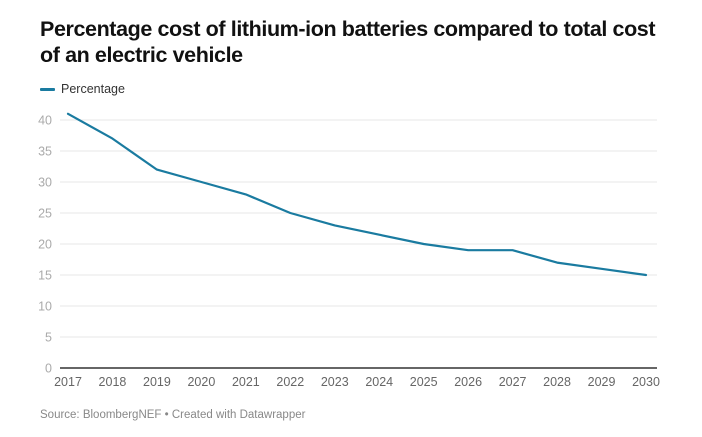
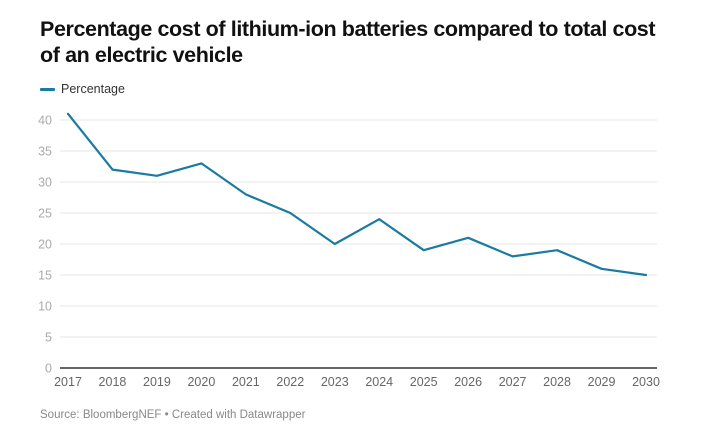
2018: 37 -> 32
2019: 32 -> 31
2020: 30 -> 33
2023: 23 -> 20
2024: 22 -> 24
2025: 20 -> 19
2026: 19 -> 21
2027: 19 -> 18
2028: 17 -> 19
